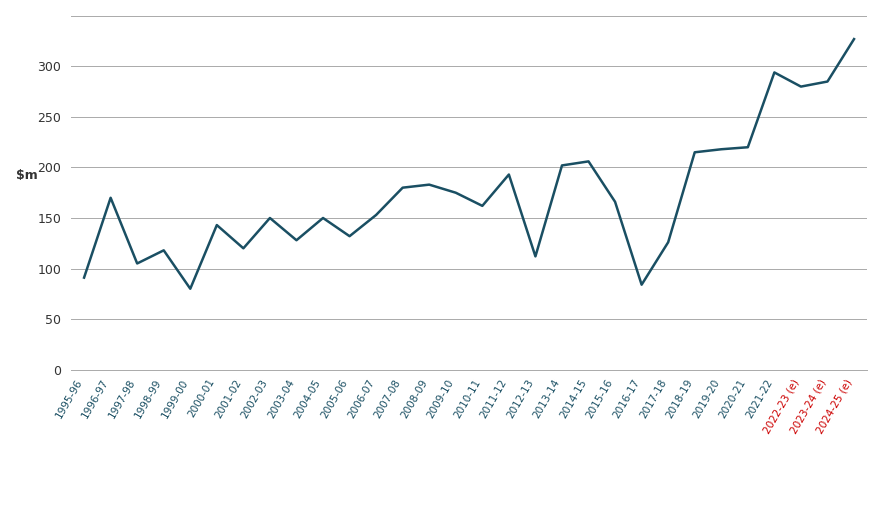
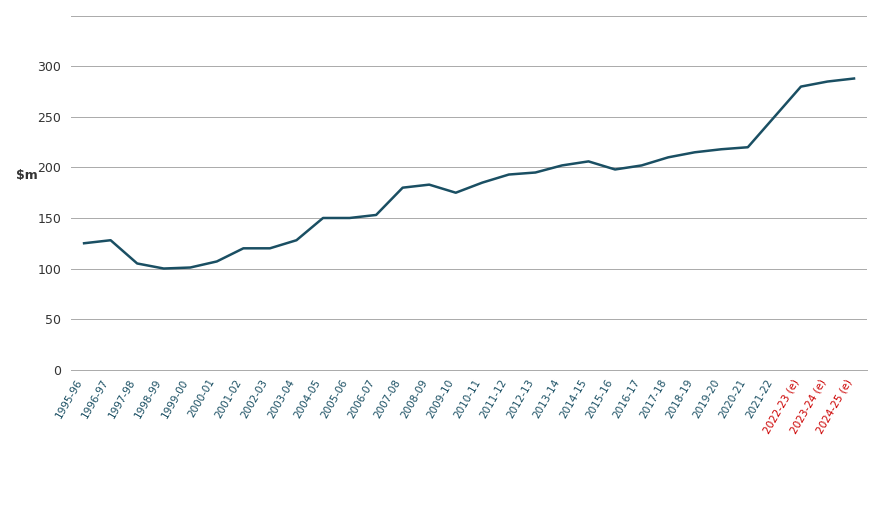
1995-96: 91 -> 125
1996-97: 170 -> 128
1998-99: 118 -> 100
1999-00: 80 -> 101
2000-01: 143 -> 107
2002-03: 150 -> 120
2005-06: 132 -> 150
2010-11: 162 -> 185
2012-13: 112 -> 195
2015-16: 166 -> 198
2016-17: 84 -> 202
2017-18: 126 -> 210
2021-22: 294 -> 250
2024-25 (e): 327 -> 288
